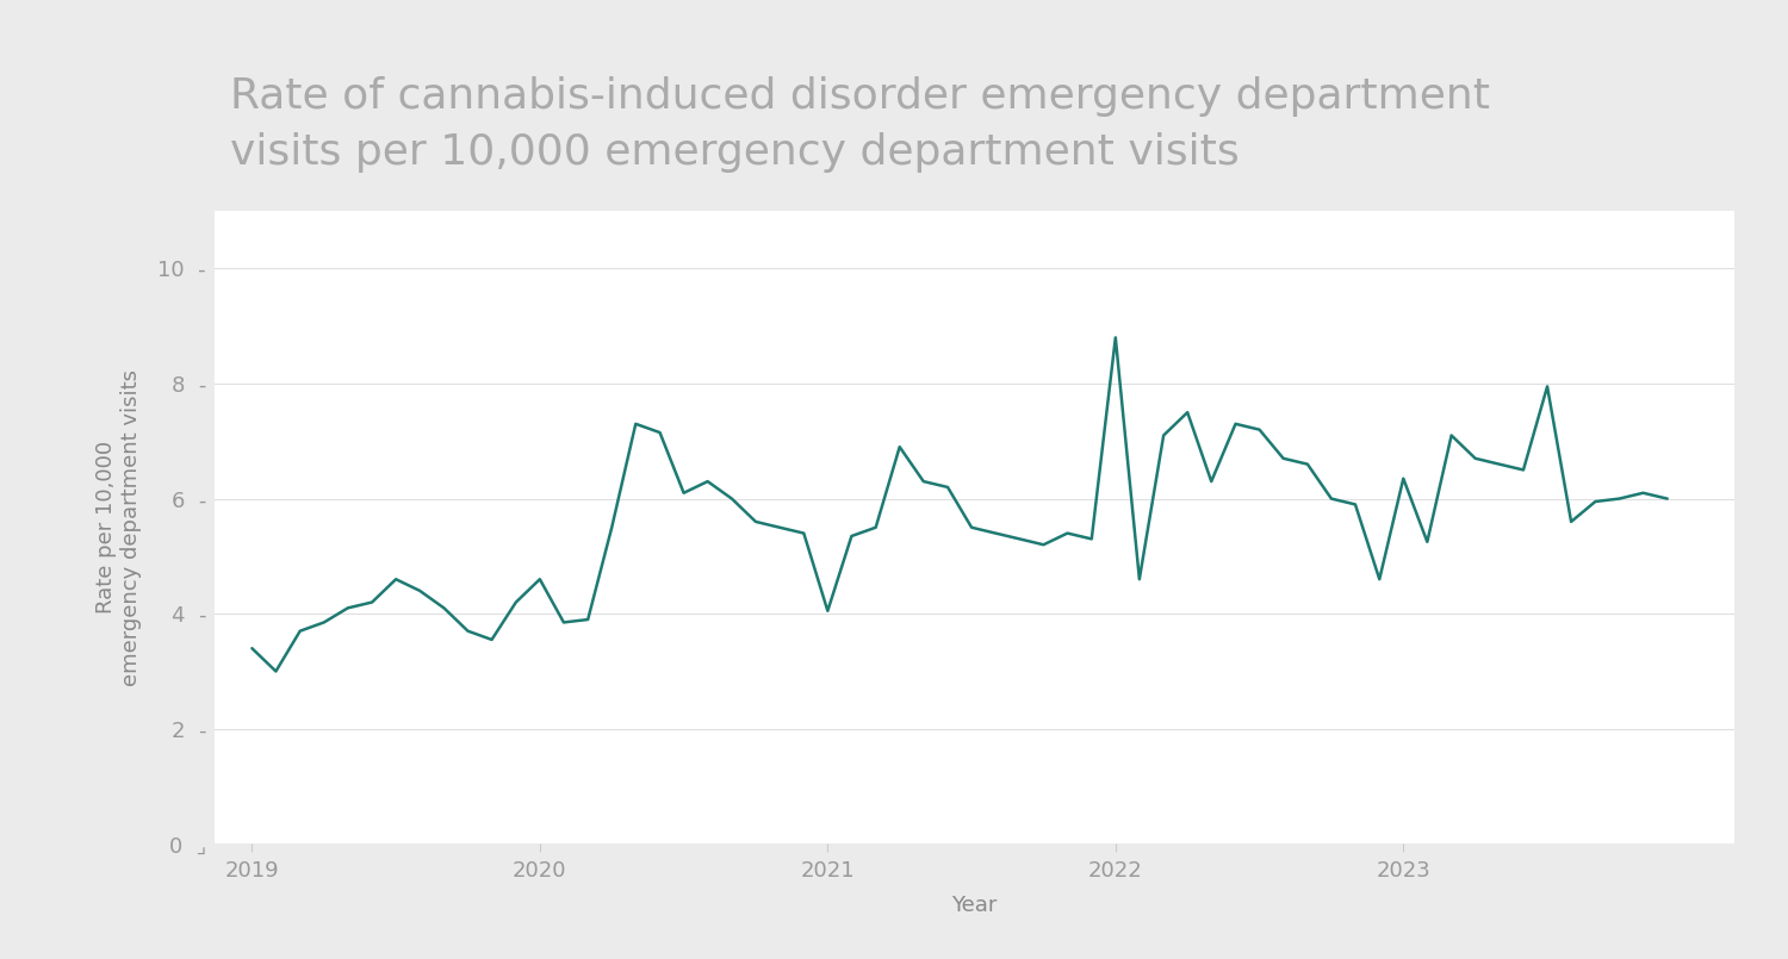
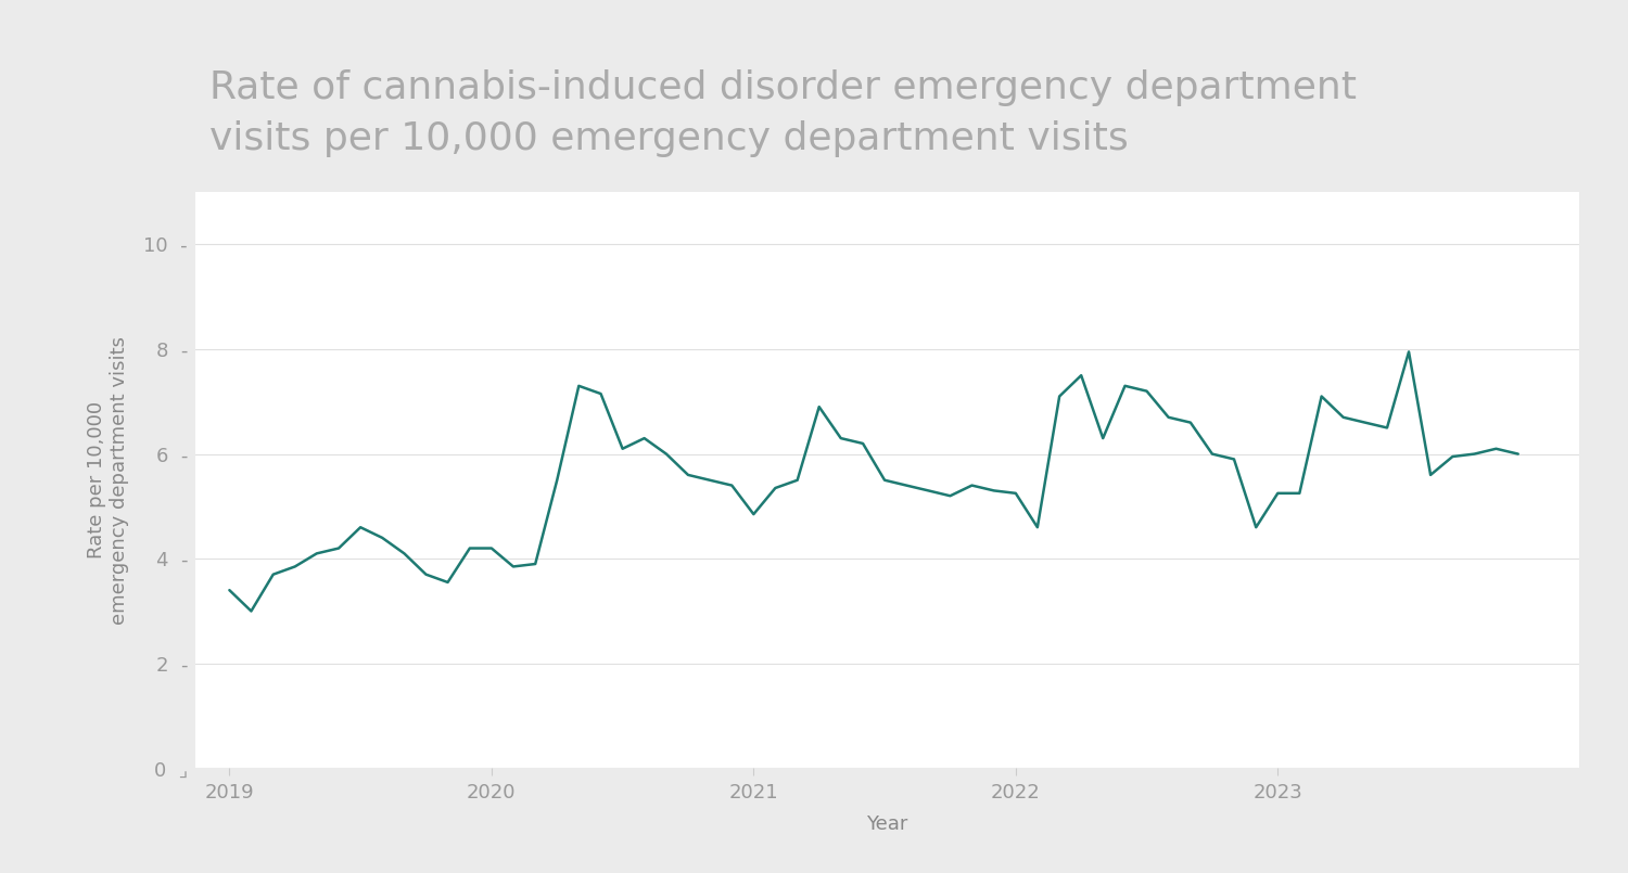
2020: 4.60  - -> 4.20  -
2021: 4.05  - -> 4.85  -
2022: 8.80  - -> 5.25  -
2023: 6.35  - -> 5.25  -
